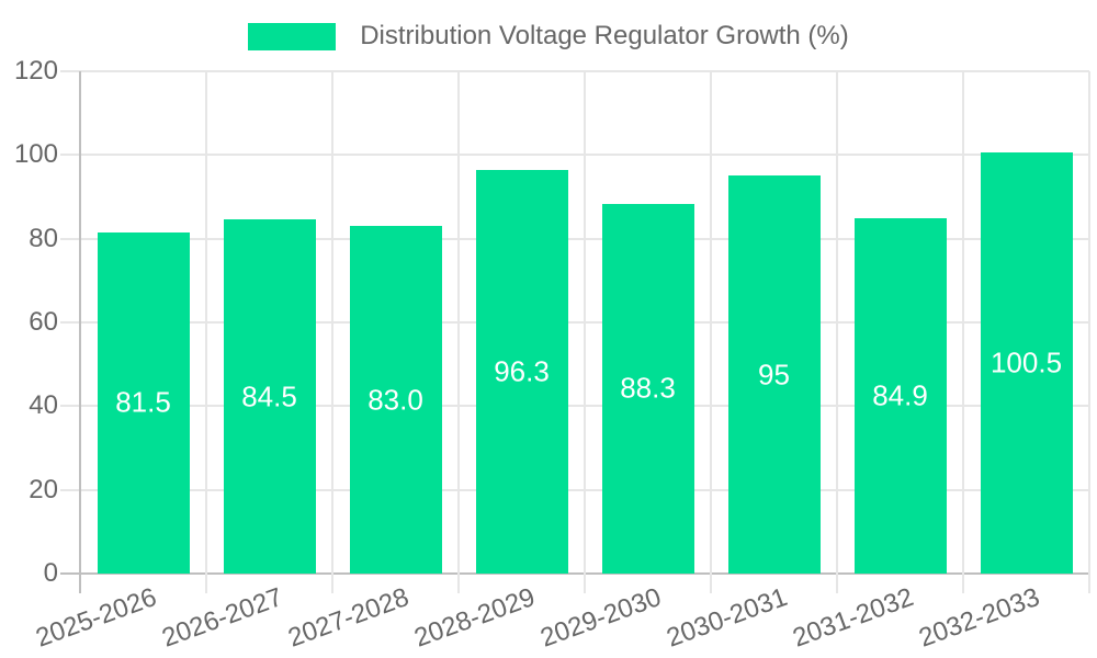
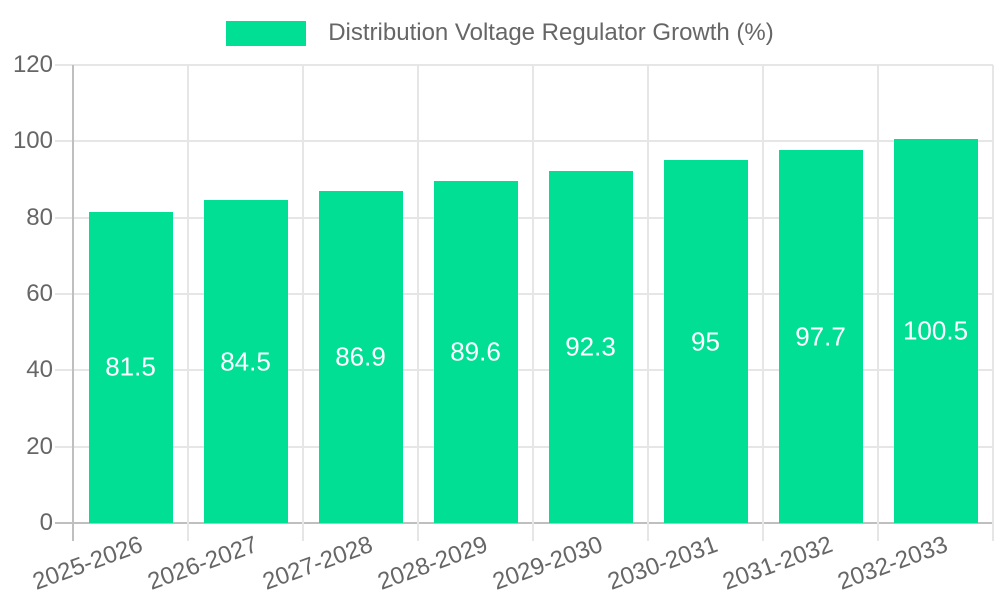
2027-2028: 83.0 -> 86.9
2028-2029: 96.3 -> 89.6
2029-2030: 88.3 -> 92.3
2031-2032: 84.9 -> 97.7
